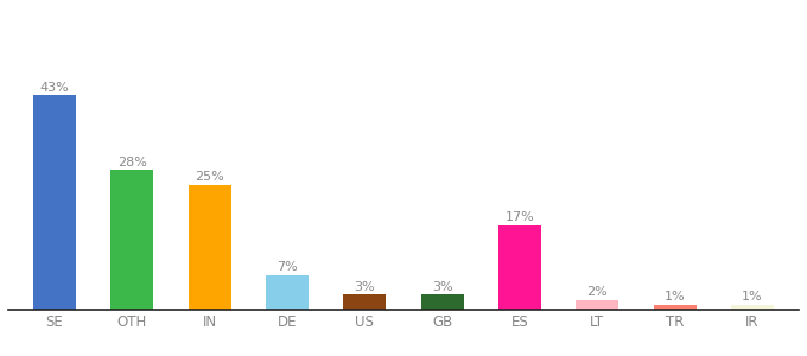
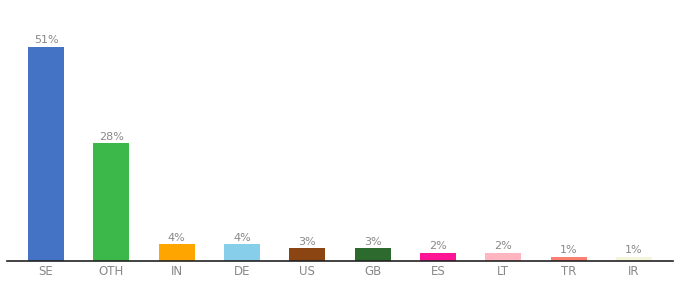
SE: 43% -> 51%
IN: 25% -> 4%
DE: 7% -> 4%
ES: 17% -> 2%
